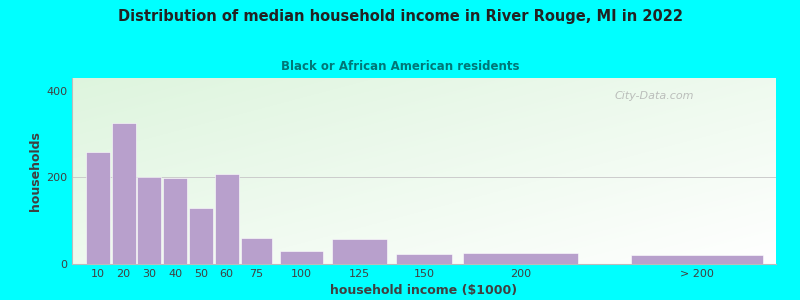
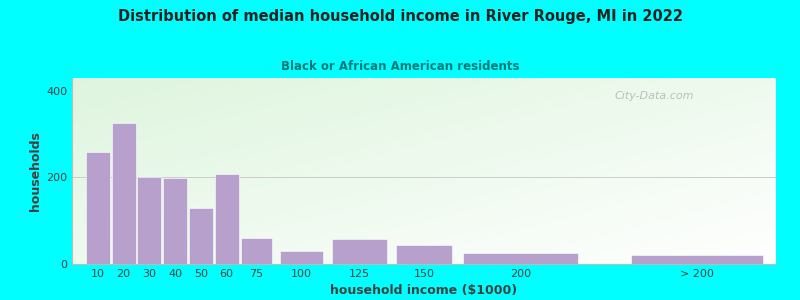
150: 22 -> 45
